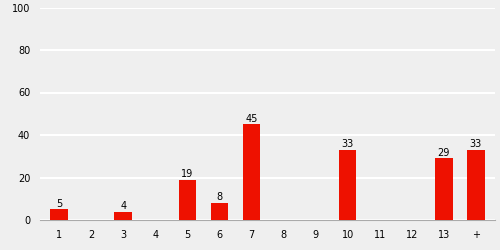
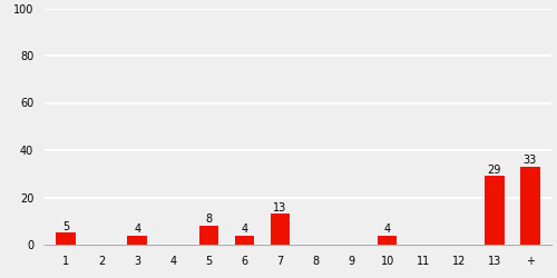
5: 19 -> 8
6: 8 -> 4
7: 45 -> 13
10: 33 -> 4
